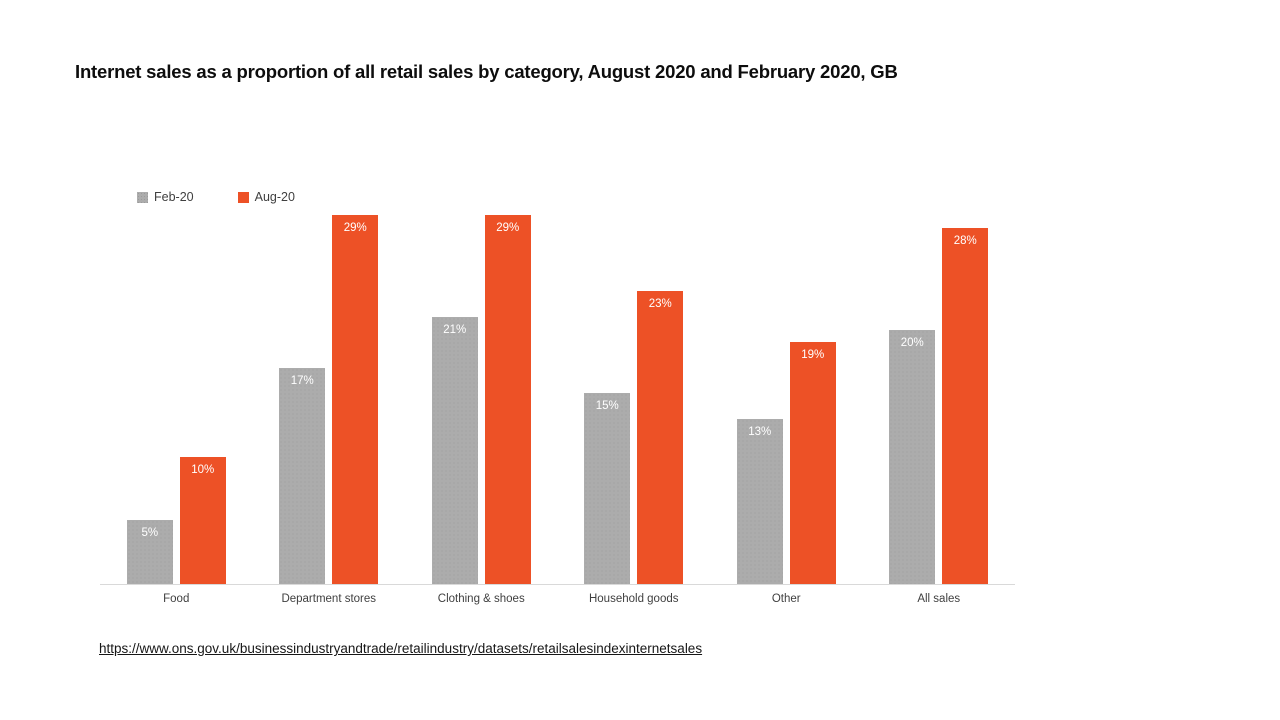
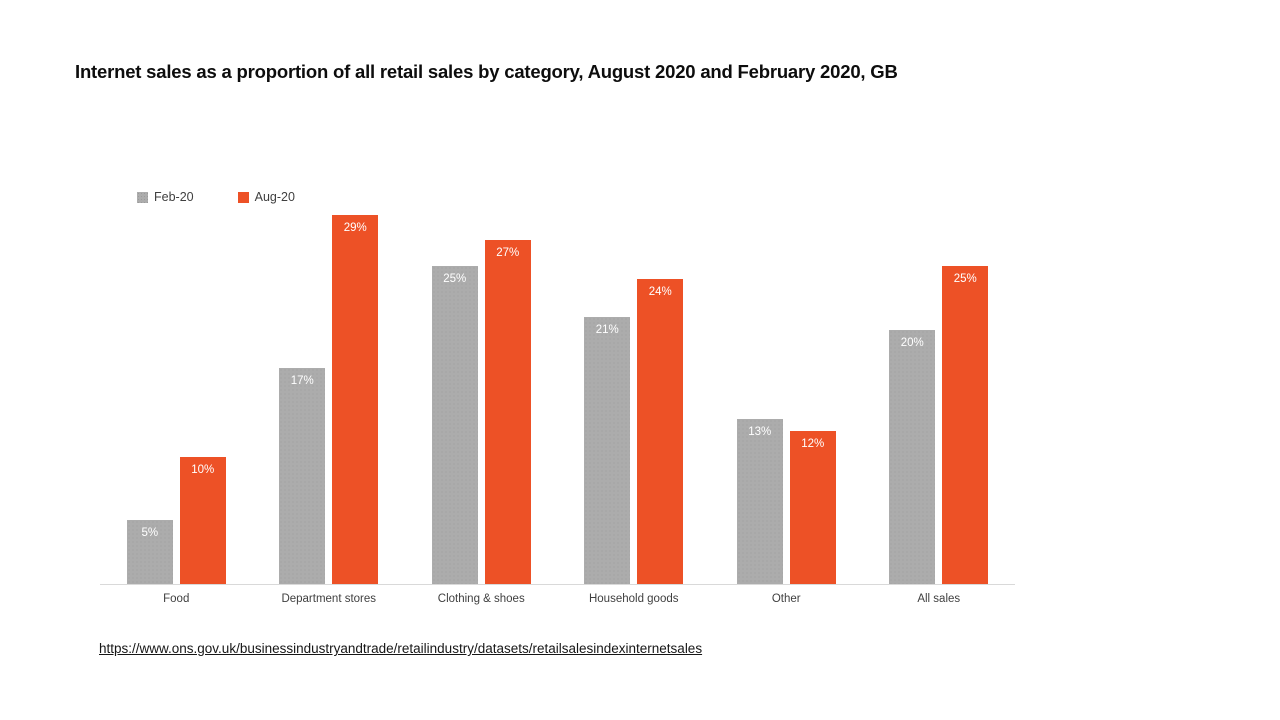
Feb-20/Clothing & shoes: 21% -> 25%
Aug-20/Clothing & shoes: 29% -> 27%
Feb-20/Household goods: 15% -> 21%
Aug-20/Household goods: 23% -> 24%
Aug-20/Other: 19% -> 12%
Aug-20/All sales: 28% -> 25%
